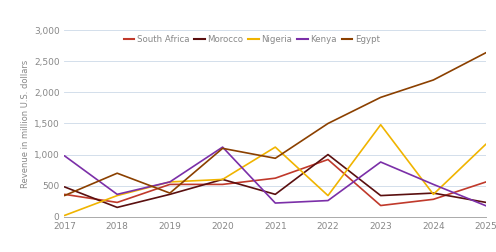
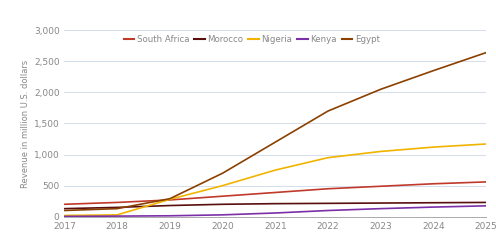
South Africa/2017: 360 -> 200
Morocco/2017: 480 -> 130
Kenya/2017: 980 -> 0
Egypt/2017: 340 -> 100
Nigeria/2018: 340 -> 30
Kenya/2018: 360 -> 10
Egypt/2018: 700 -> 130
South Africa/2019: 520 -> 270
Morocco/2019: 360 -> 180
Nigeria/2019: 560 -> 280
Kenya/2019: 560 -> 20
Egypt/2019: 380 -> 290
South Africa/2020: 520 -> 330
Morocco/2020: 600 -> 200
Nigeria/2020: 600 -> 500
Kenya/2020: 1,120 -> 30
Egypt/2020: 1,100 -> 700
South Africa/2021: 620 -> 390
Morocco/2021: 360 -> 210
Nigeria/2021: 1,120 -> 750
Kenya/2021: 220 -> 60
Egypt/2021: 940 -> 1,200
South Africa/2022: 920 -> 450
Morocco/2022: 1,000 -> 220
Nigeria/2022: 340 -> 950
Kenya/2022: 260 -> 100
Egypt/2022: 1,500 -> 1,700
South Africa/2023: 180 -> 490
Morocco/2023: 340 -> 220
Nigeria/2023: 1,480 -> 1,050
Kenya/2023: 880 -> 130
Egypt/2023: 1,920 -> 2,050
South Africa/2024: 280 -> 530
Morocco/2024: 380 -> 220
Nigeria/2024: 360 -> 1,120
Kenya/2024: 520 -> 160
Egypt/2024: 2,200 -> 2,350
